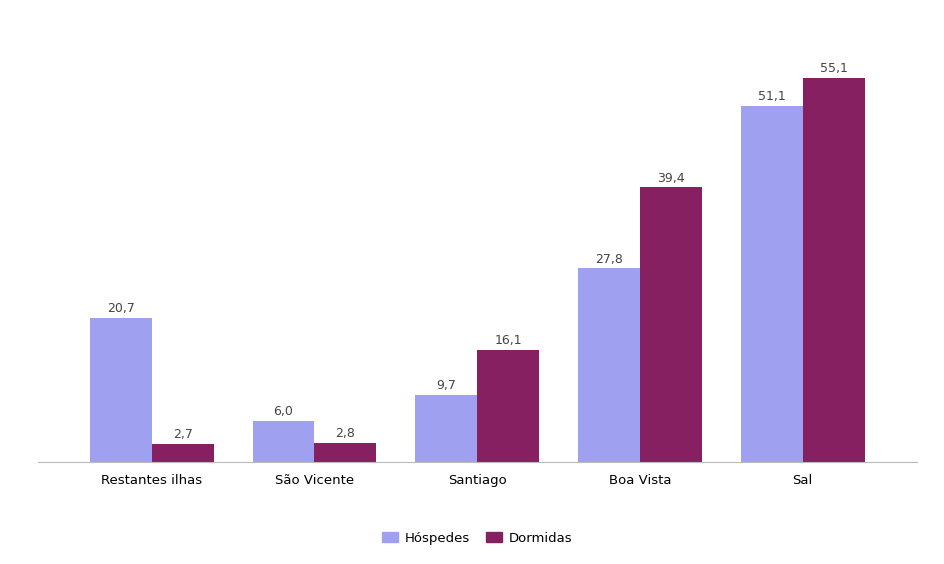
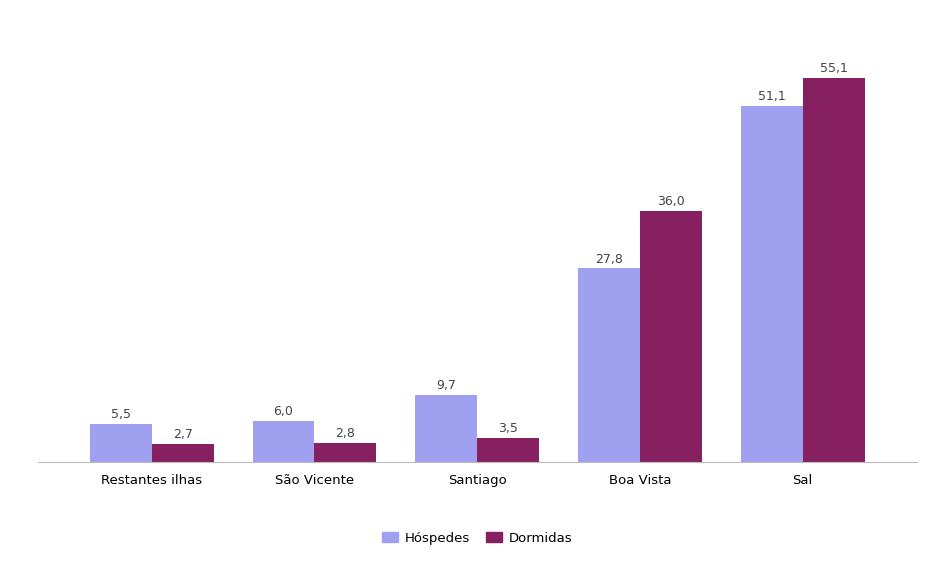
Hóspedes/Restantes ilhas: 20,7 -> 5,5
Dormidas/Santiago: 16,1 -> 3,5
Dormidas/Boa Vista: 39,4 -> 36,0
